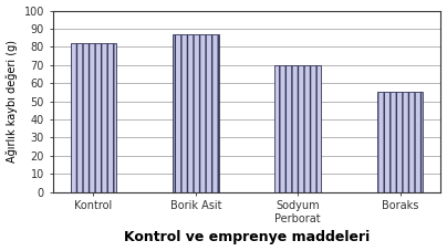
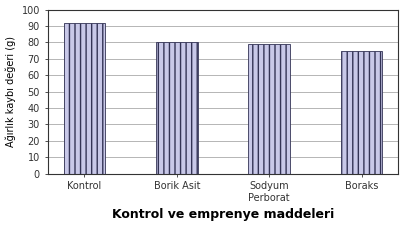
Kontrol: 82 -> 92
Borik Asit: 87 -> 80
Sodyum Perborat: 70 -> 79
Boraks: 55 -> 75
